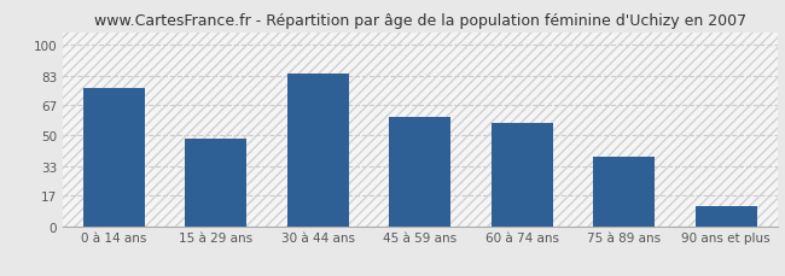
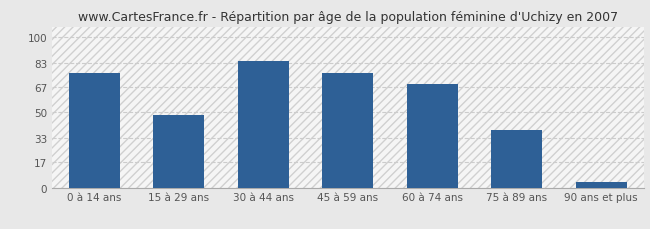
45 à 59 ans: 60 -> 76
60 à 74 ans: 57 -> 69
90 ans et plus: 11 -> 4
